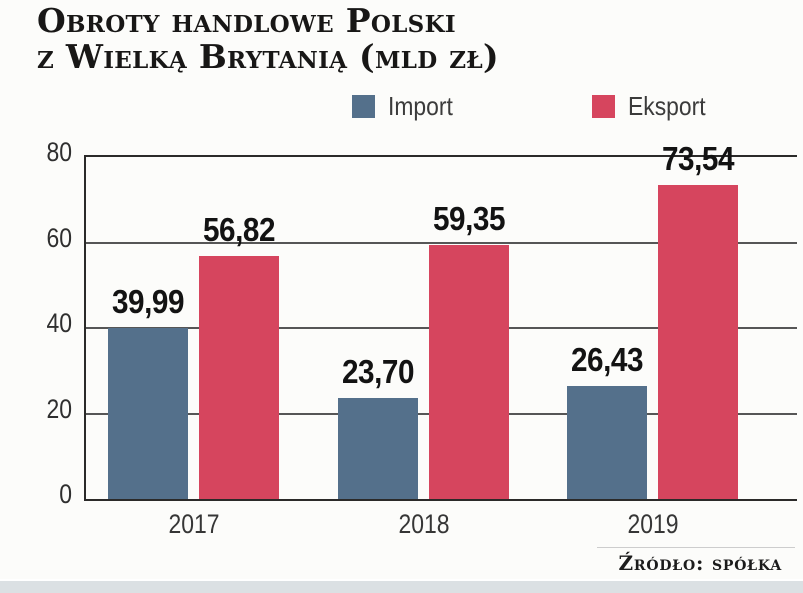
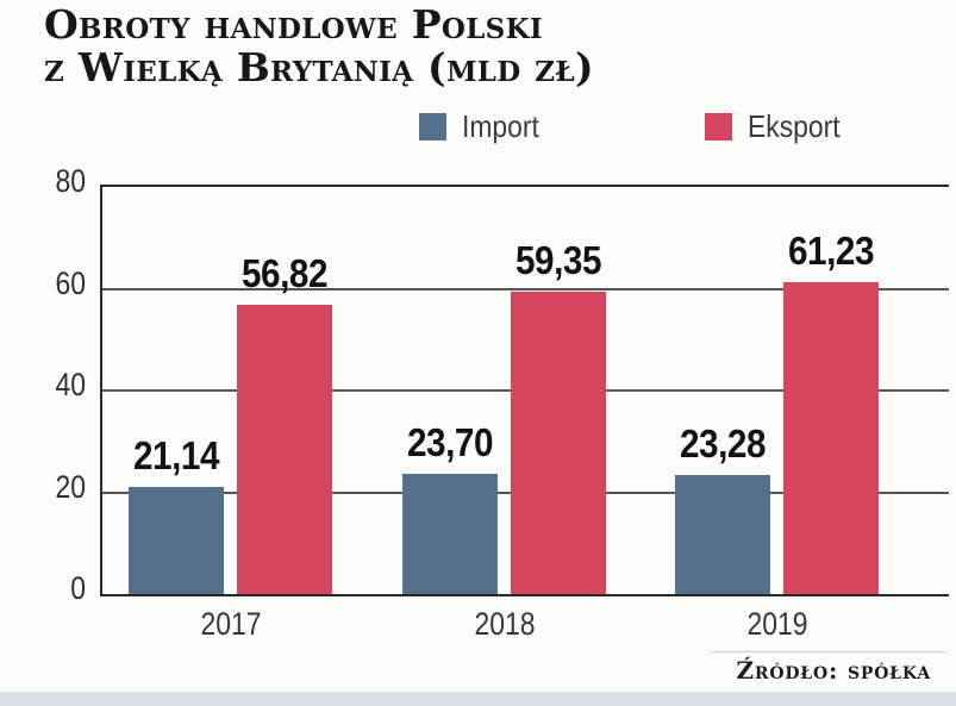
Import/2017: 39,99 -> 21,14
Import/2019: 26,43 -> 23,28
Eksport/2019: 73,54 -> 61,23
